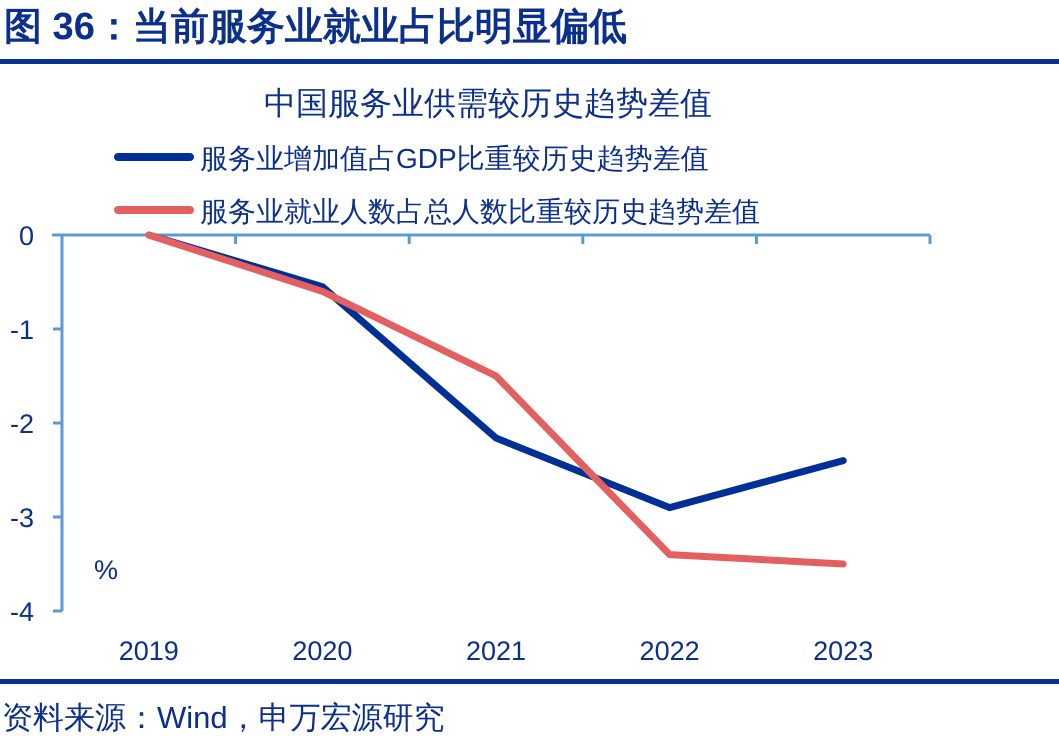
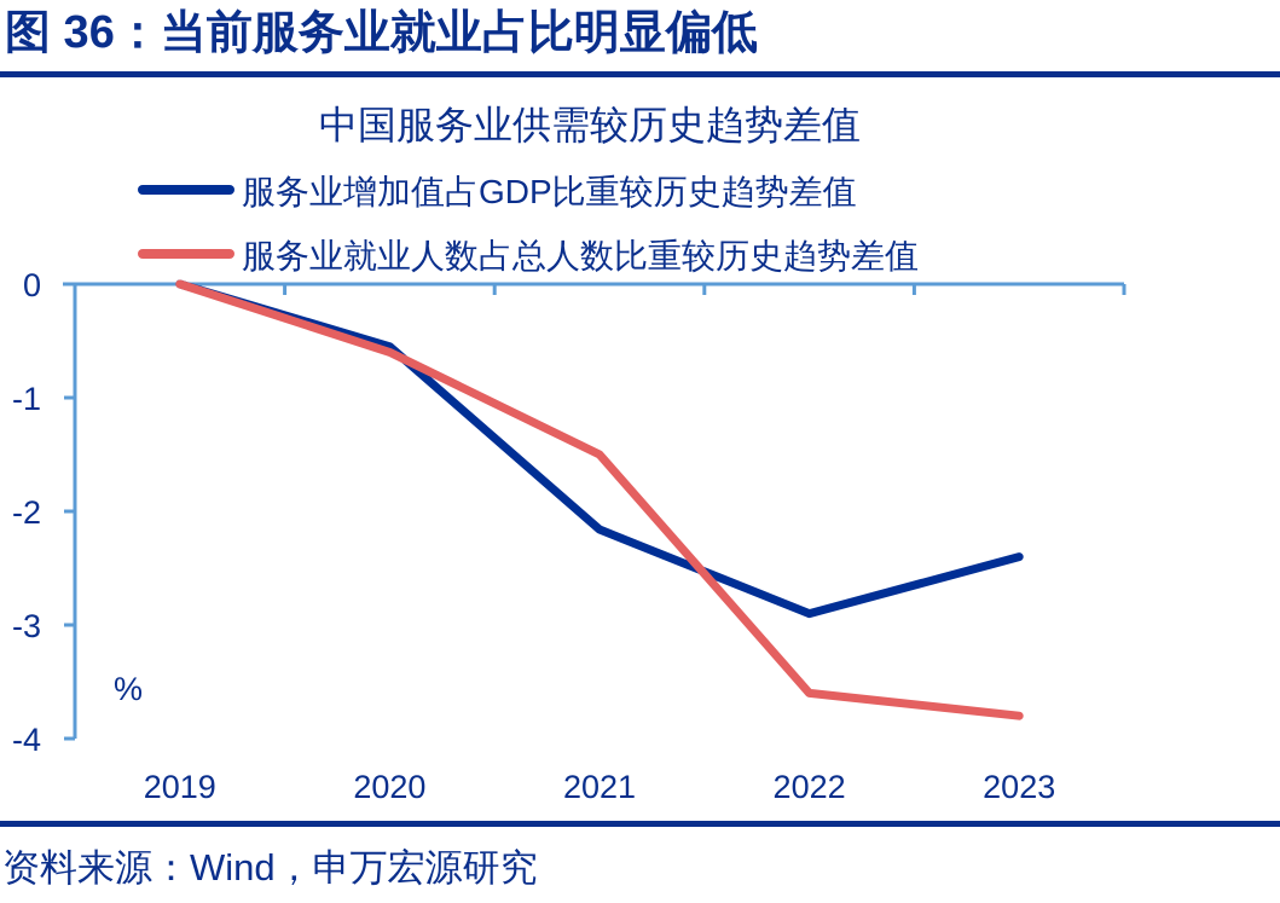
服务业就业人数占总人数比重较历史趋势差值/2022: -3.4 -> -3.6
服务业就业人数占总人数比重较历史趋势差值/2023: -3.5 -> -3.8
